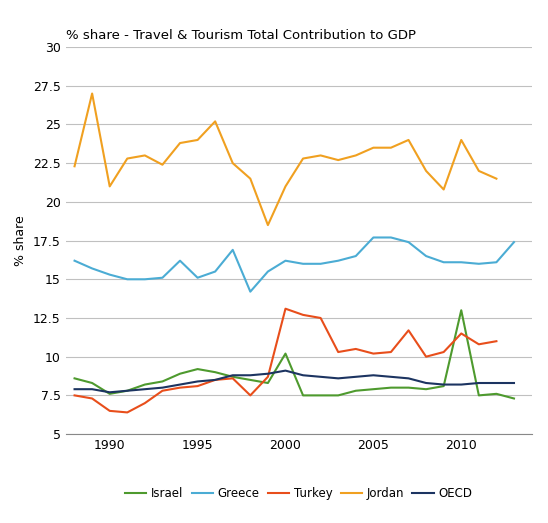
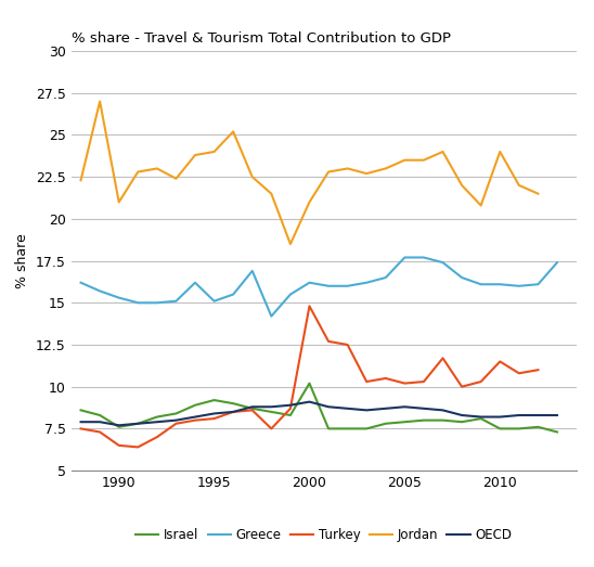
Turkey/2000: 13.1 -> 14.8
Israel/2010: 13.0 -> 7.5
